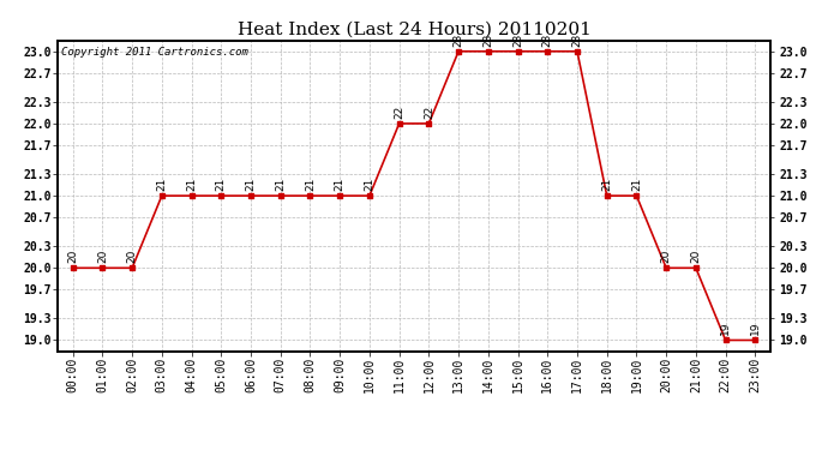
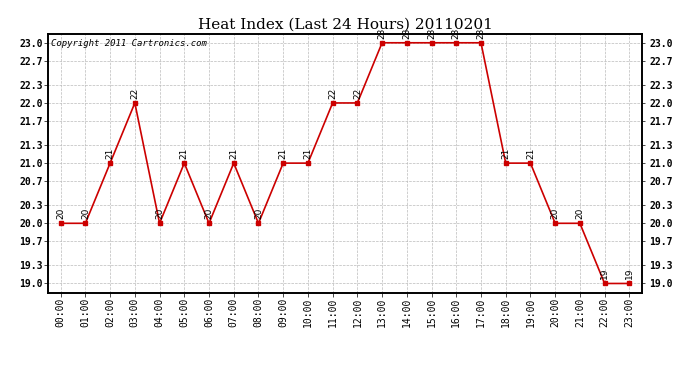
02:00: 20 -> 21
03:00: 21 -> 22
04:00: 21 -> 20
06:00: 21 -> 20
08:00: 21 -> 20
